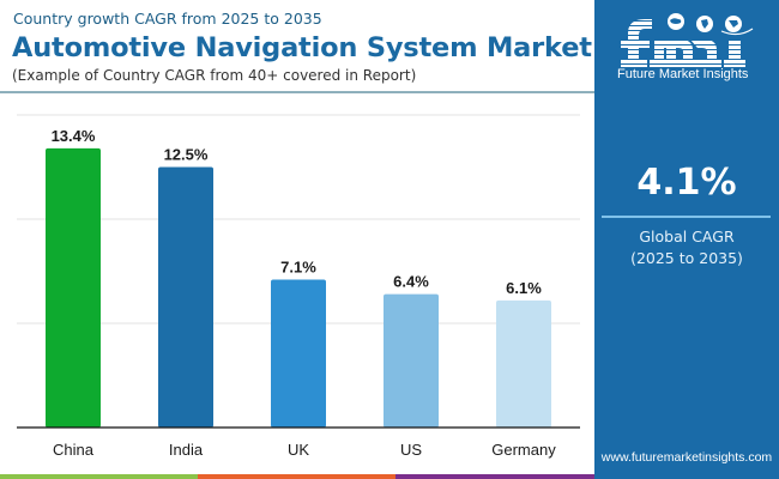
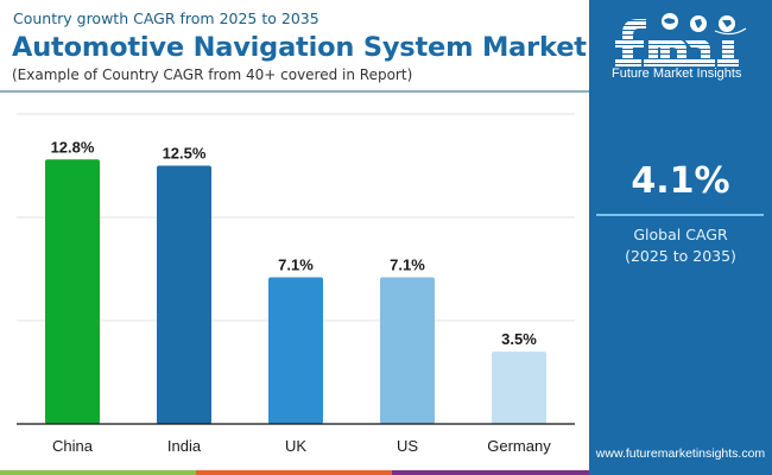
China: 13.4% -> 12.8%
US: 6.4% -> 7.1%
Germany: 6.1% -> 3.5%
